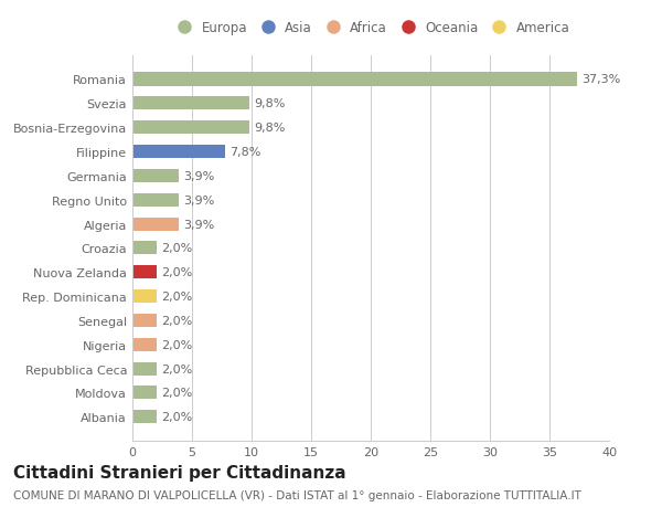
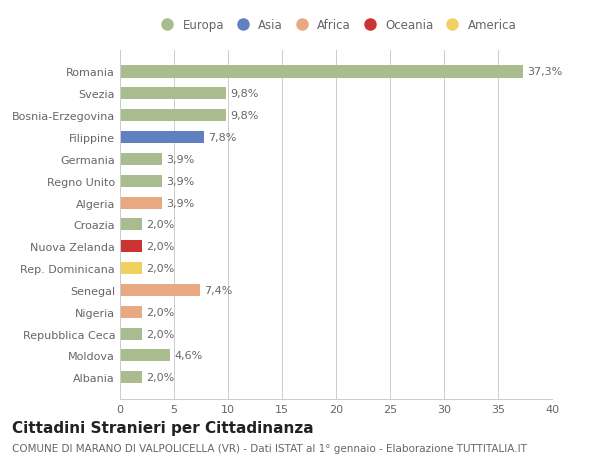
Senegal: 2,0% -> 7,4%
Moldova: 2,0% -> 4,6%
